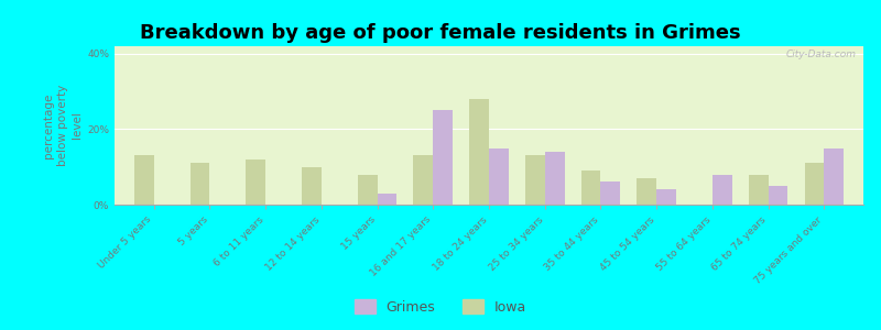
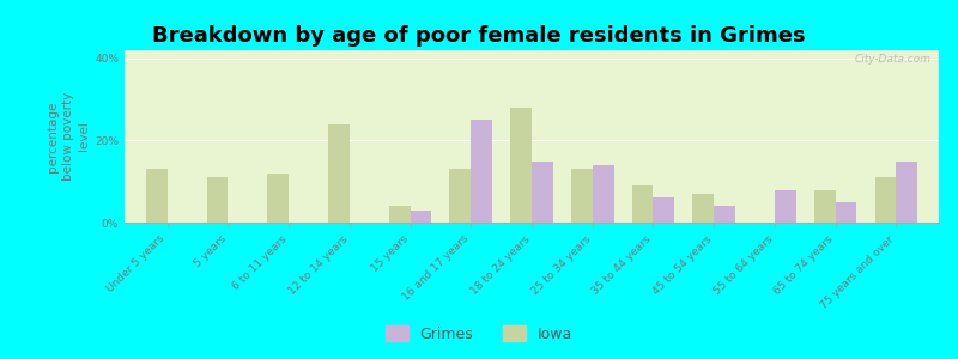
Iowa/12 to 14 years: 10% -> 24%
Iowa/15 years: 8% -> 4%
